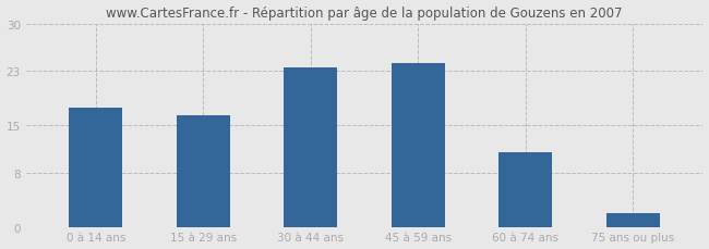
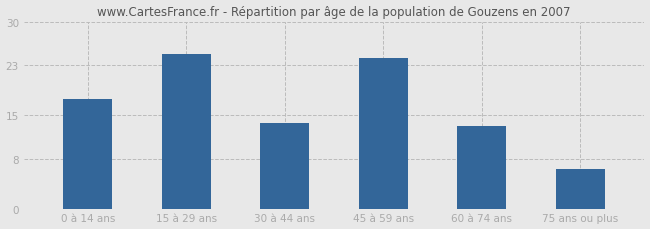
15 à 29 ans: 16.5 -> 24.8
30 à 44 ans: 23.5 -> 13.8
60 à 74 ans: 11.0 -> 13.2
75 ans ou plus: 2.0 -> 6.4
